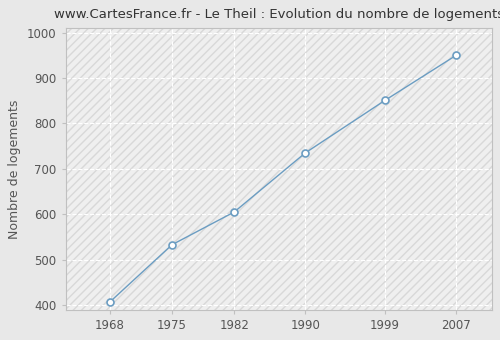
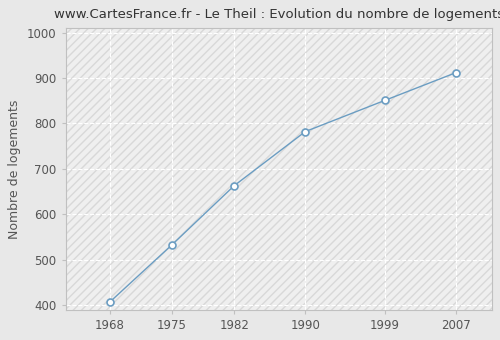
1982: 605 -> 663
1990: 735 -> 782
2007: 950 -> 912
